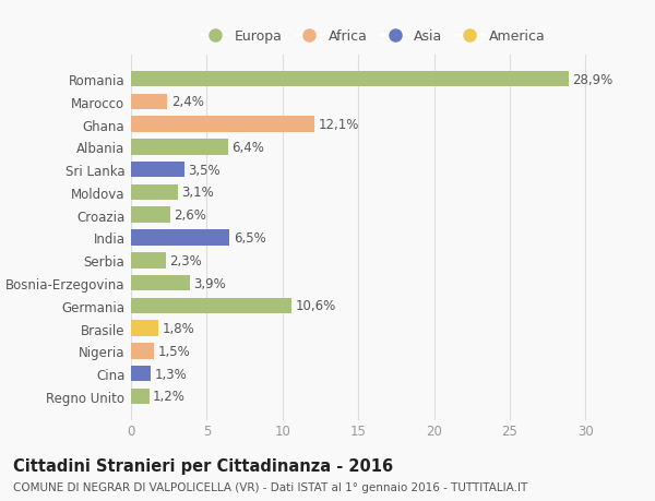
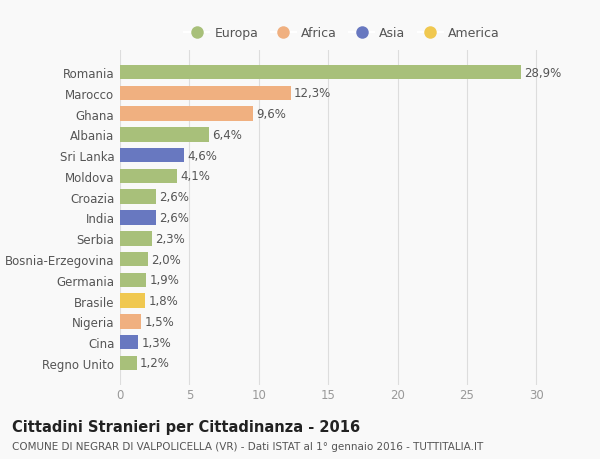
Marocco: 2,4% -> 12,3%
Ghana: 12,1% -> 9,6%
Sri Lanka: 3,5% -> 4,6%
Moldova: 3,1% -> 4,1%
India: 6,5% -> 2,6%
Bosnia-Erzegovina: 3,9% -> 2,0%
Germania: 10,6% -> 1,9%
